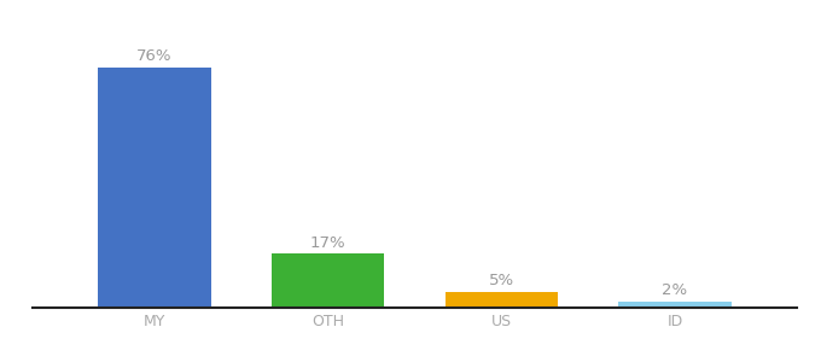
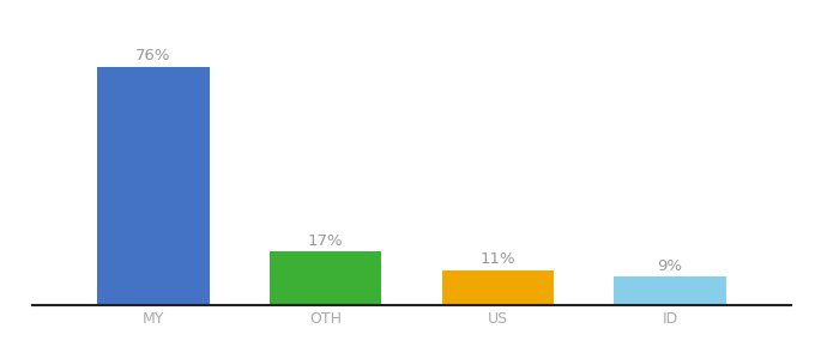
US: 5% -> 11%
ID: 2% -> 9%
